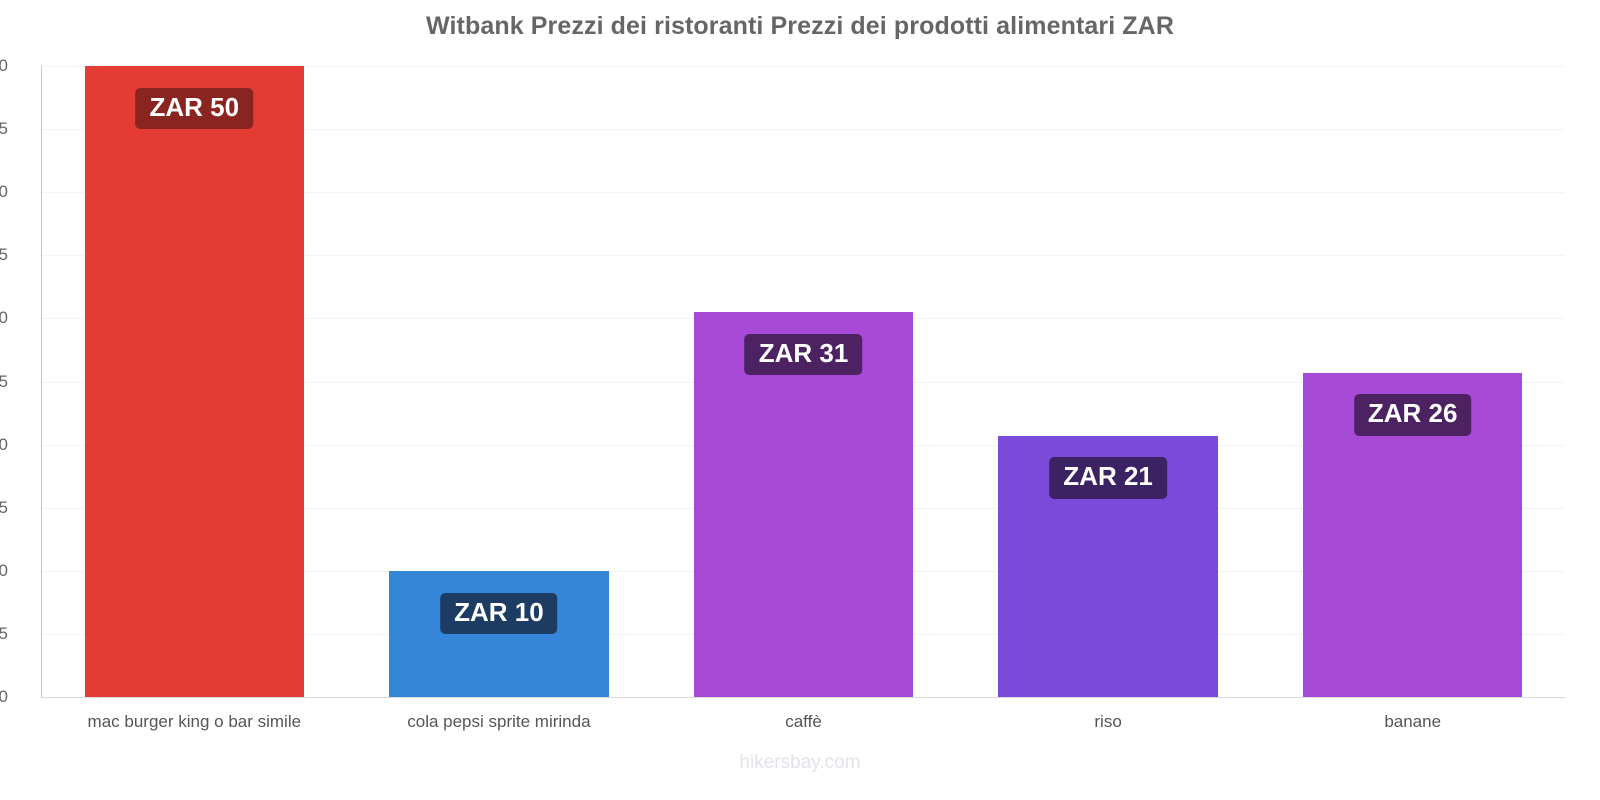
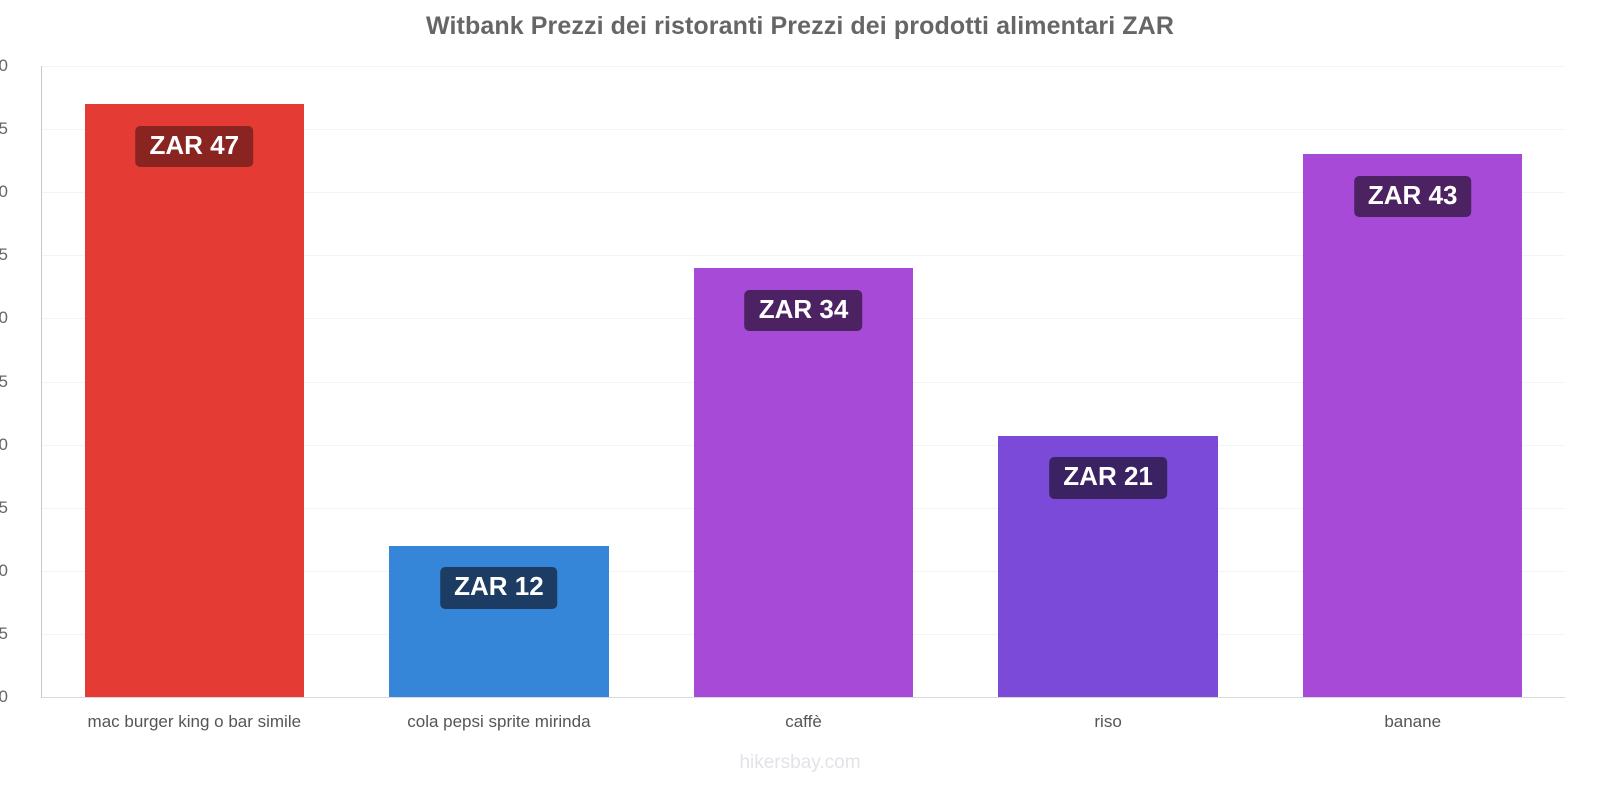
mac burger king o bar simile: 50 -> 47
cola pepsi sprite mirinda: 10 -> 12
caffè: 31 -> 34
banane: 26 -> 43
